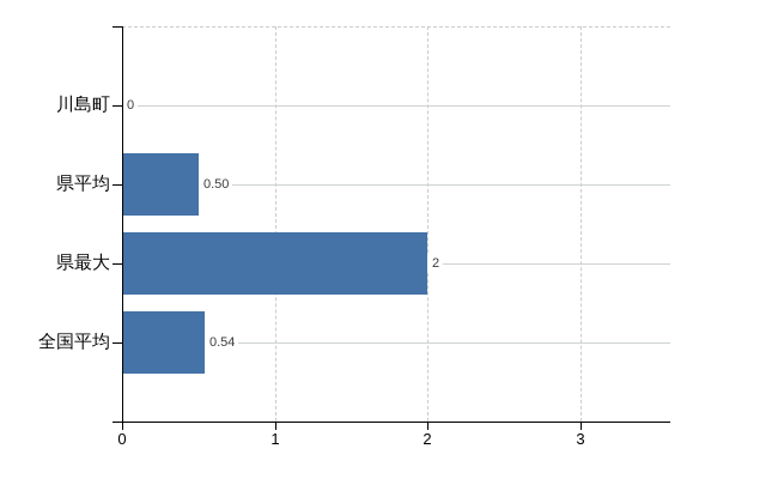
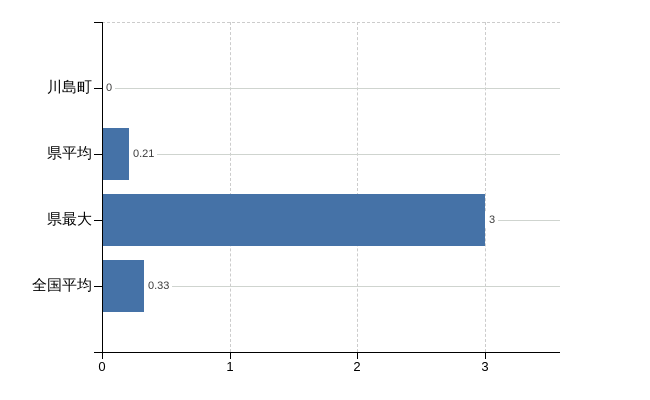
県平均: 0.50 -> 0.21
県最大: 2 -> 3
全国平均: 0.54 -> 0.33
